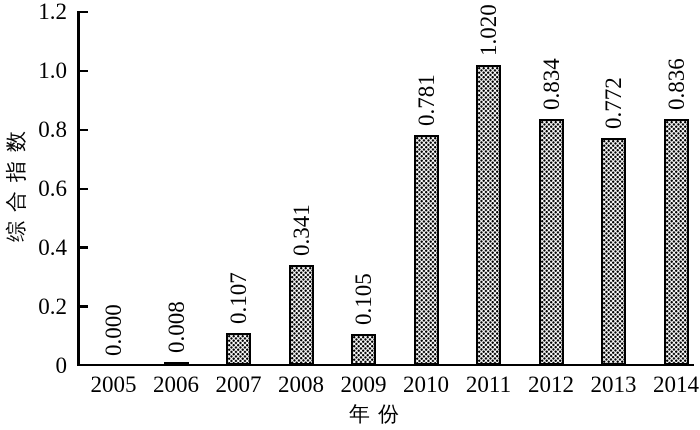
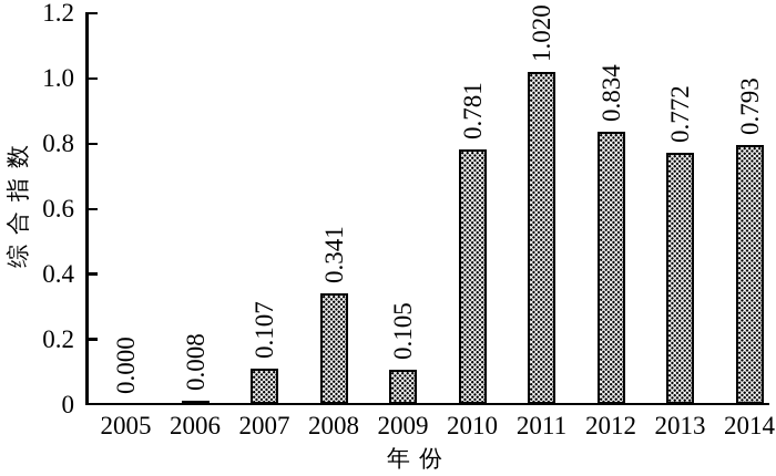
2014: 0.836 -> 0.793
